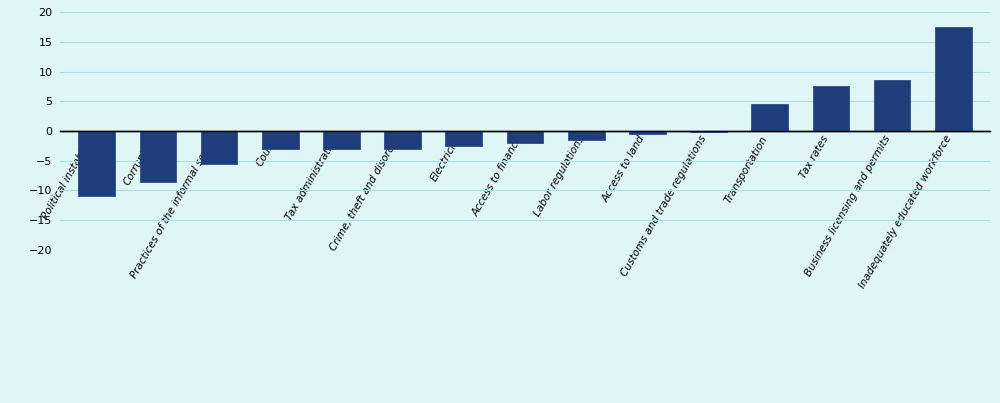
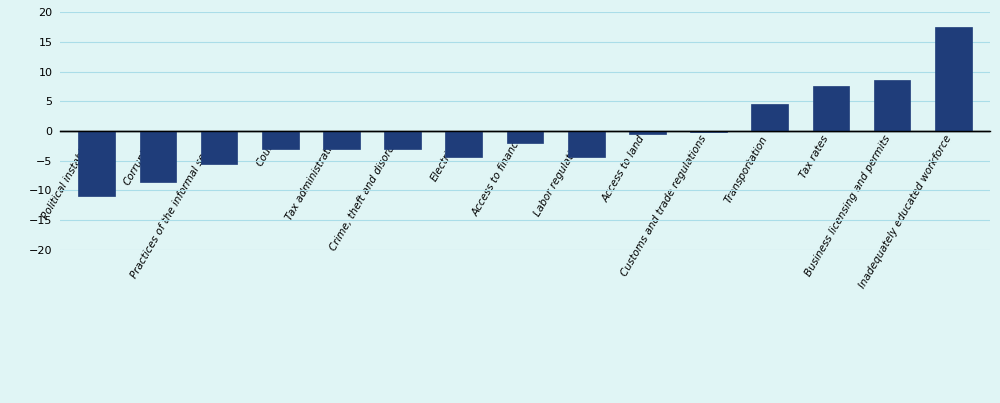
Electricity: -2.5 -> -4.4
Labor regulations: -1.5 -> -4.4
